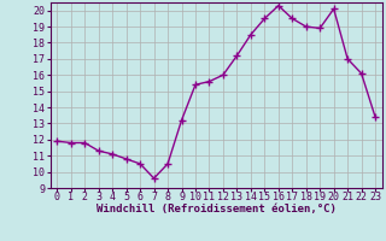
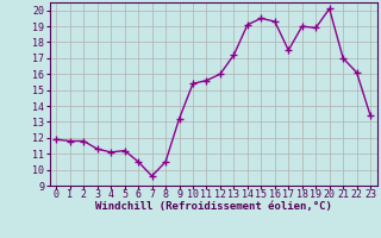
5: 10.8 -> 11.2
14: 18.5 -> 19.1
16: 20.3 -> 19.3
17: 19.5 -> 17.5
